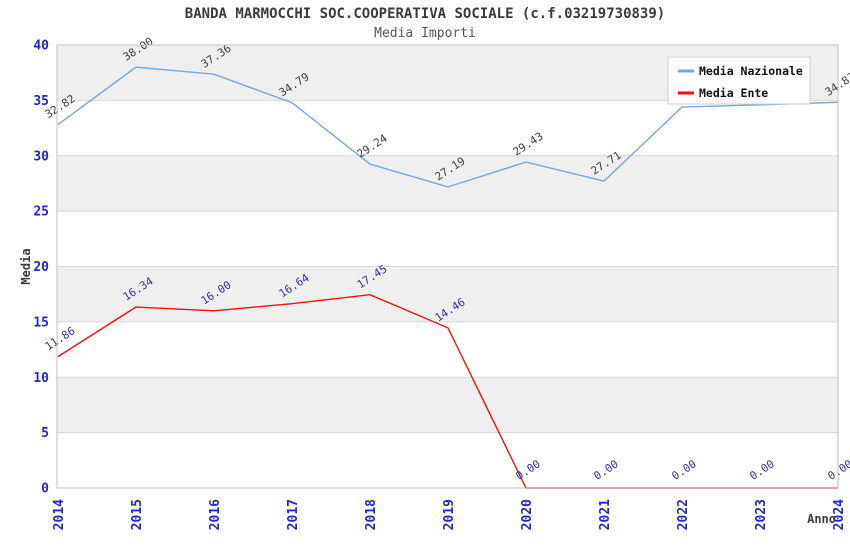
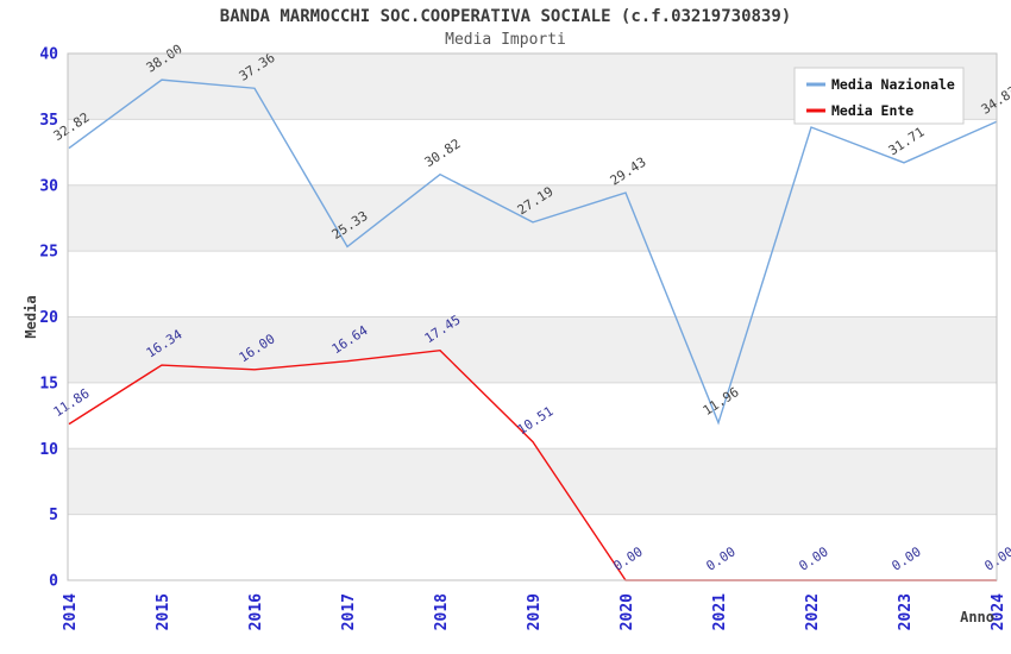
Media Nazionale/2017: 34.79 -> 25.33
Media Nazionale/2018: 29.24 -> 30.82
Media Ente/2019: 14.46 -> 10.51
Media Nazionale/2021: 27.71 -> 11.96
Media Nazionale/2023: 34.60 -> 31.71
